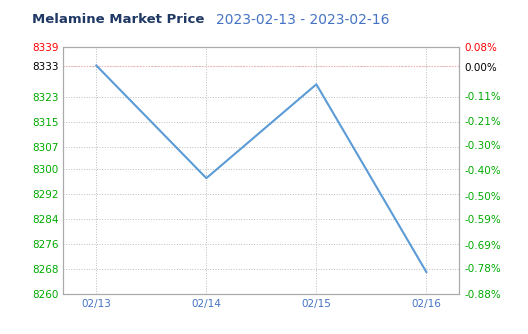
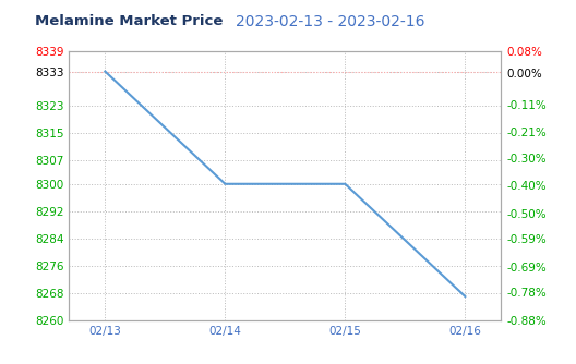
02/14: 8297 -> 8300
02/15: 8327 -> 8300
